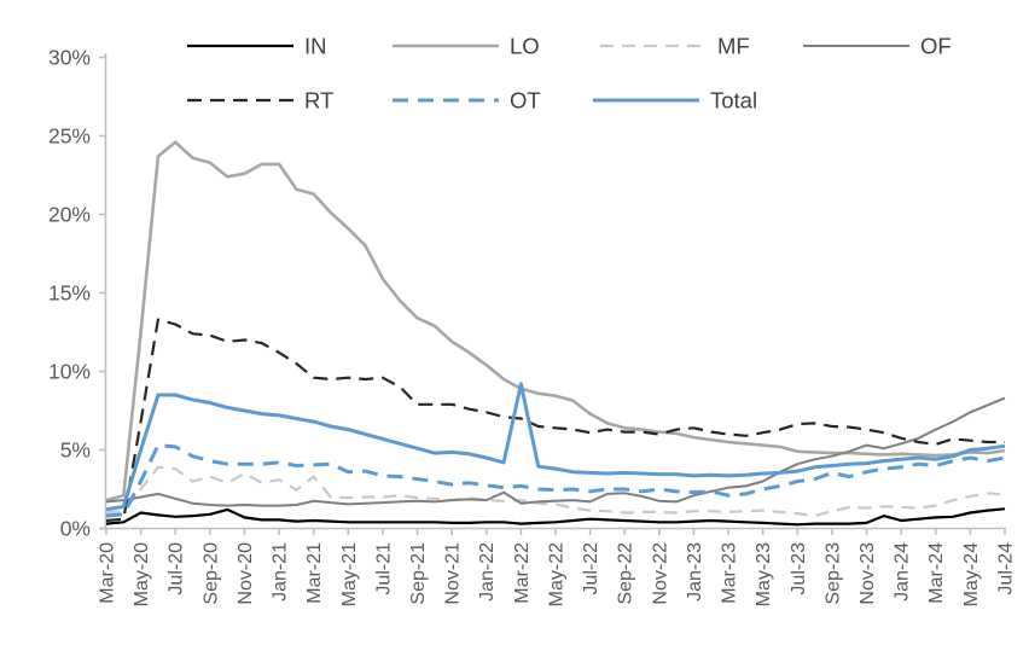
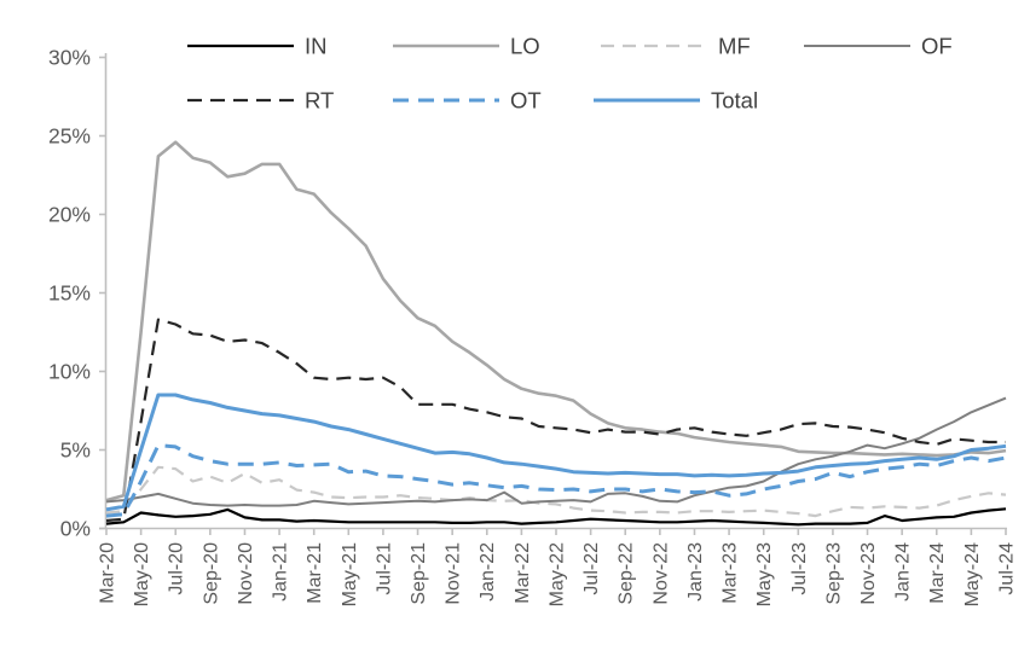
MF/Mar-21: 3.3% -> 2.3%
Total/Mar-22: 9.2% -> 4.1%
